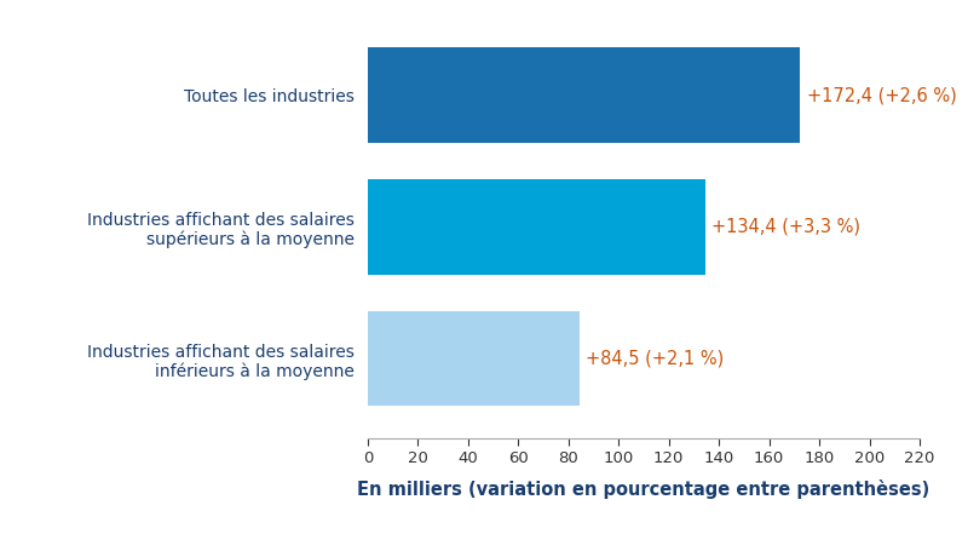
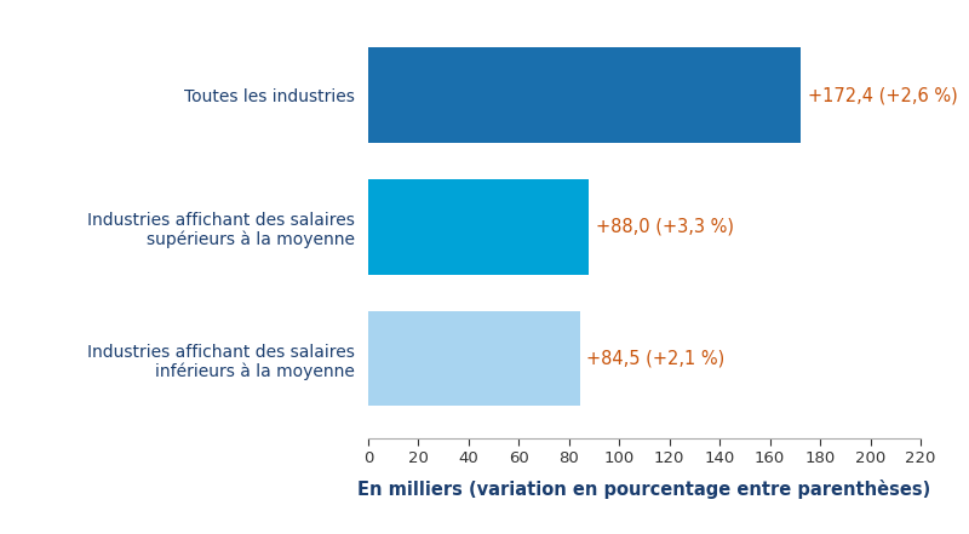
Industries affichant des salaires supérieurs à la moyenne: +134,4 -> +88,0
